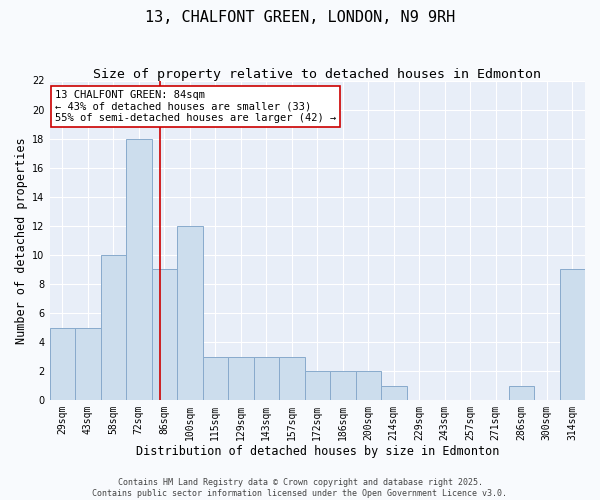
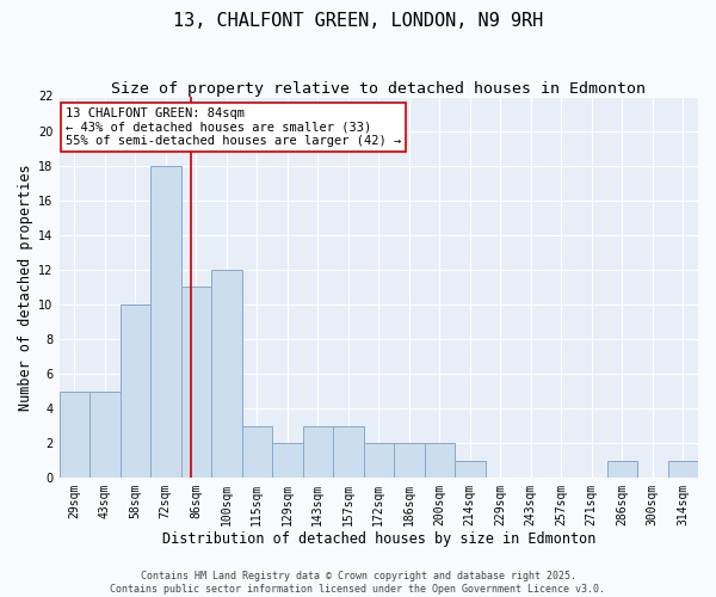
86sqm: 9 -> 11
129sqm: 3 -> 2
314sqm: 9 -> 1
